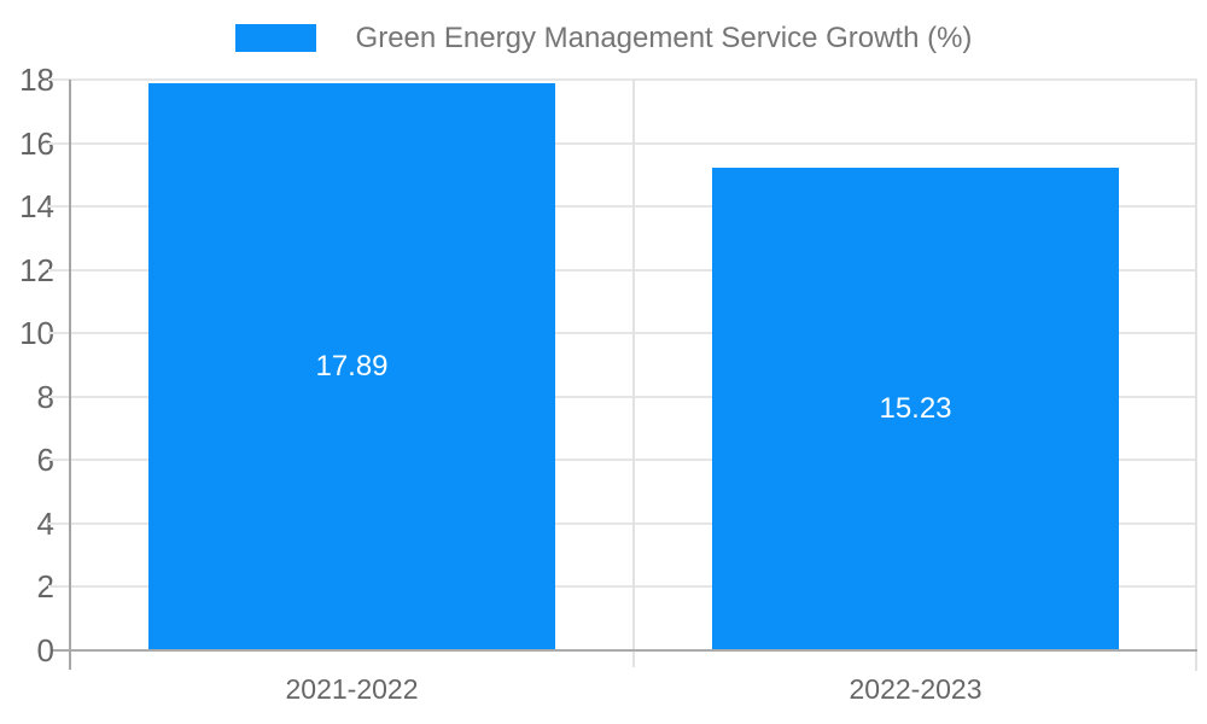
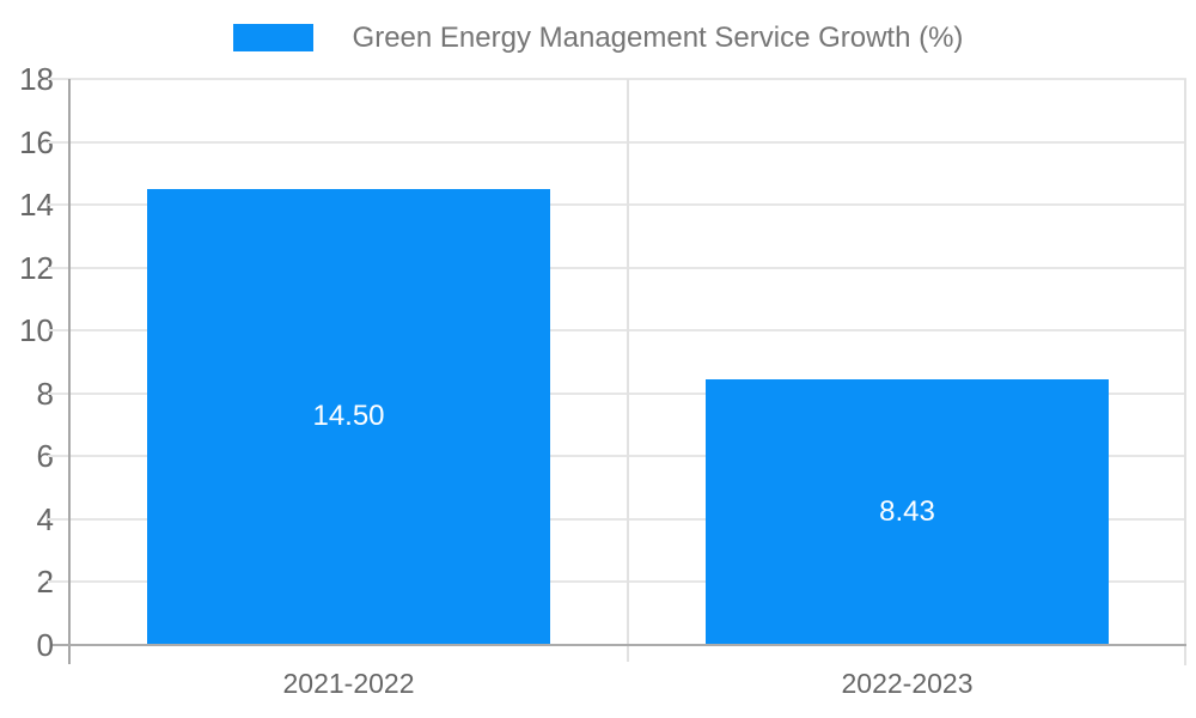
2021-2022: 17.89 -> 14.50
2022-2023: 15.23 -> 8.43
